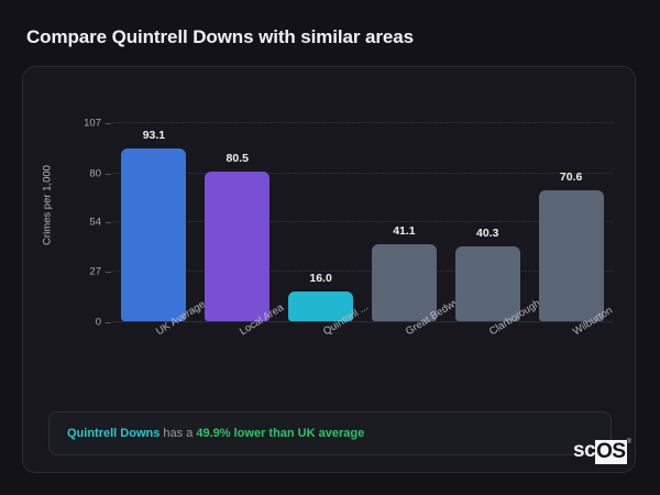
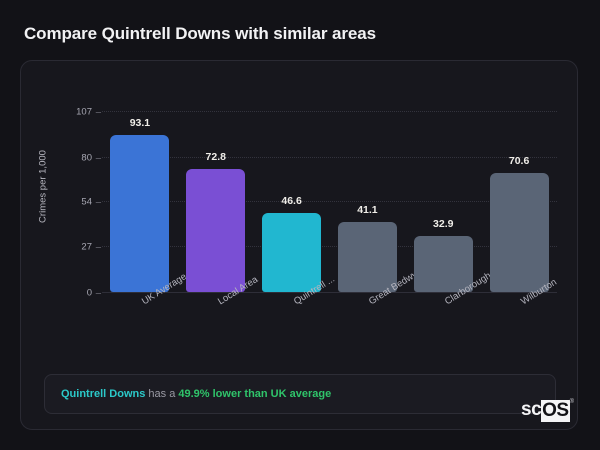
Local Area: 80.5 -> 72.8
Quintrell ...: 16.0 -> 46.6
Clarborough: 40.3 -> 32.9
